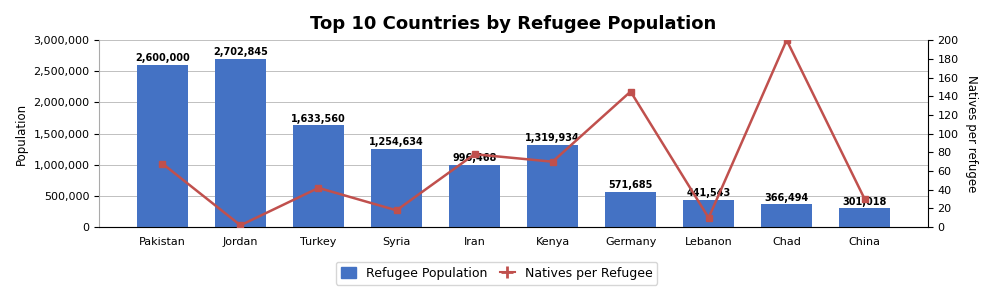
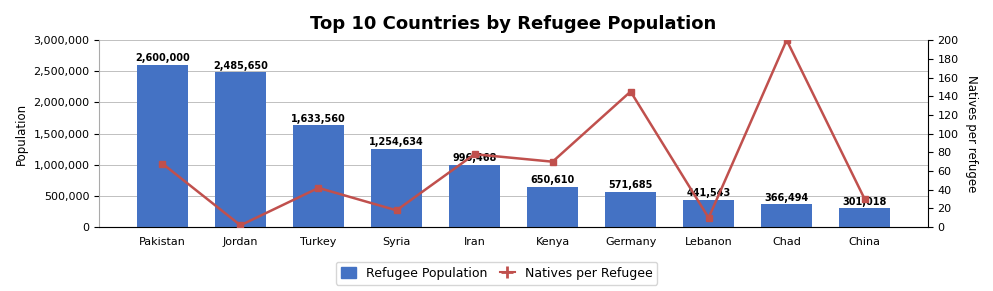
Refugee Population/Jordan: 2,702,845 -> 2,485,650
Refugee Population/Kenya: 1,319,934 -> 650,610
